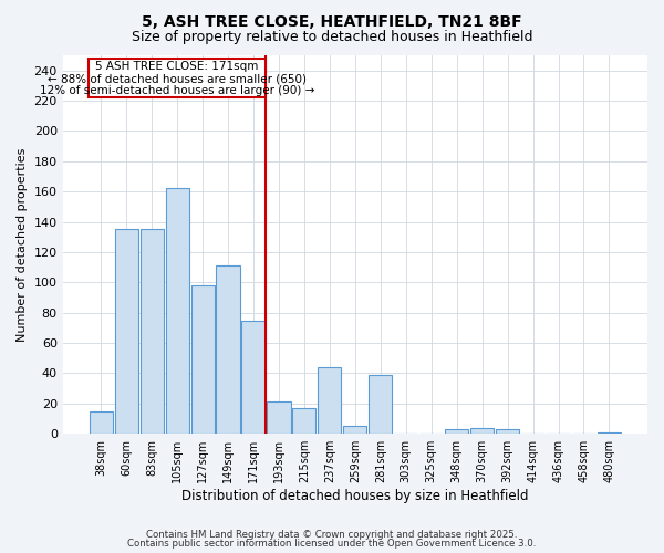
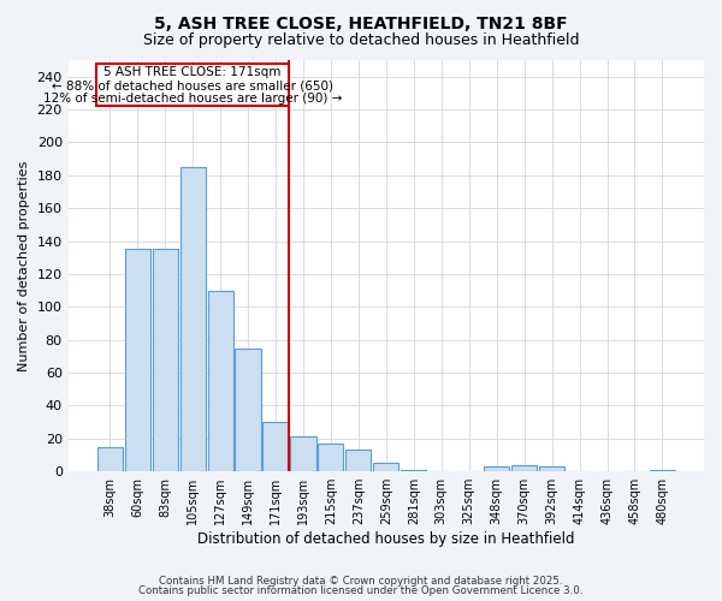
105sqm: 162 -> 185
127sqm: 98 -> 110
149sqm: 111 -> 75
171sqm: 75 -> 30
237sqm: 44 -> 13
281sqm: 39 -> 1
